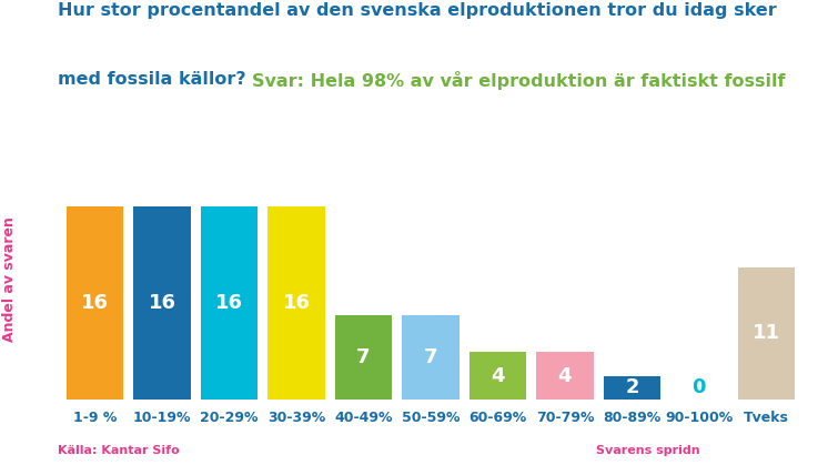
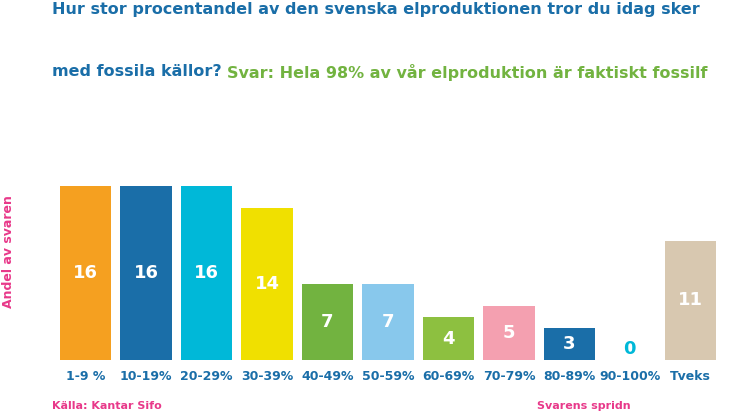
30-39%: 16 -> 14
70-79%: 4 -> 5
80-89%: 2 -> 3
